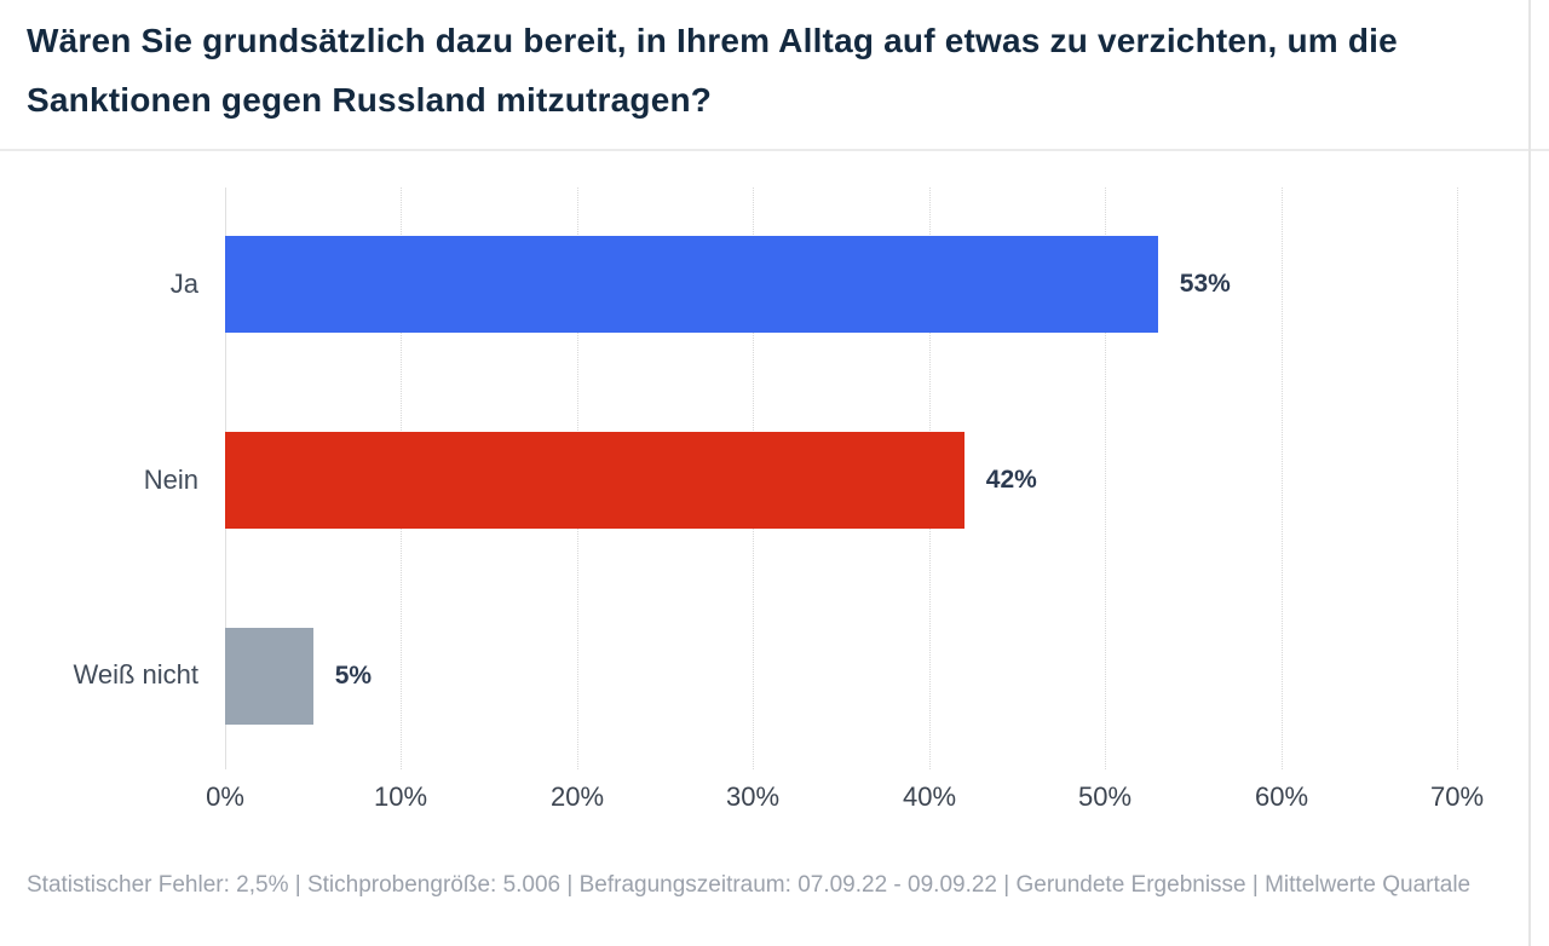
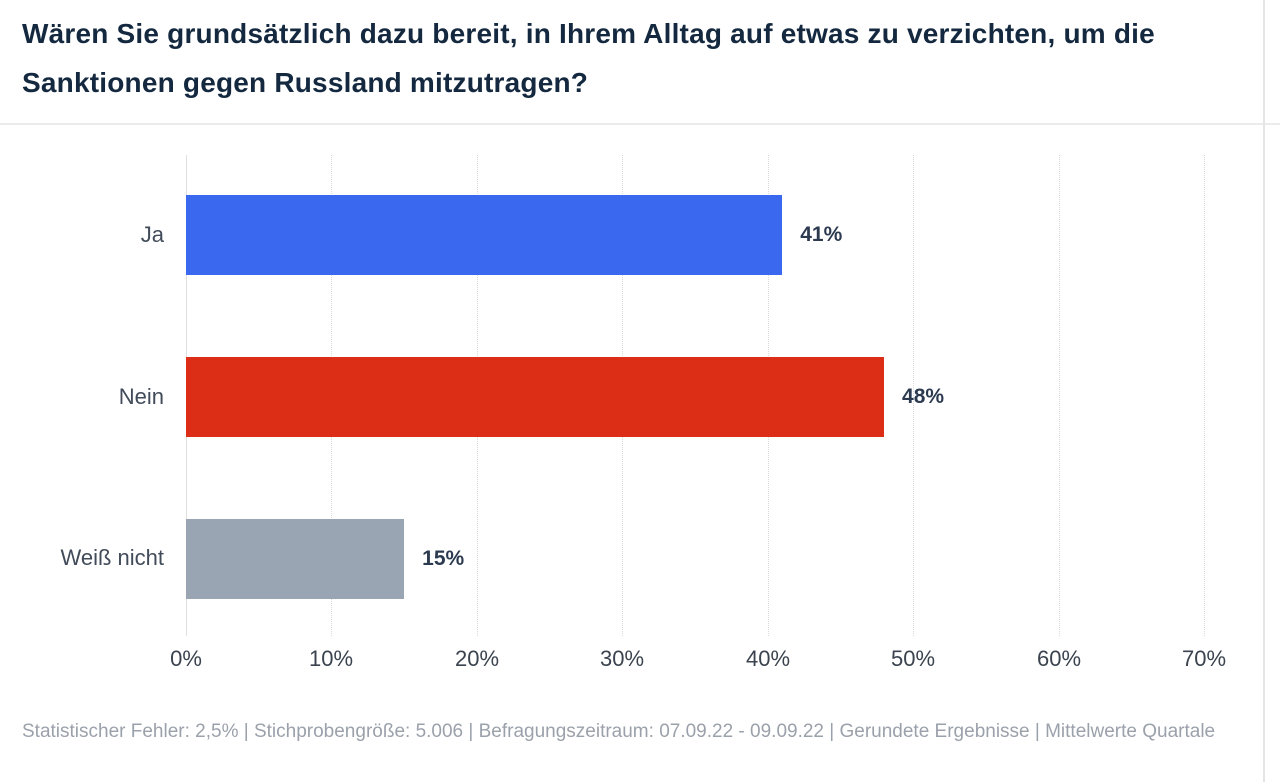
Ja: 53% -> 41%
Nein: 42% -> 48%
Weiß nicht: 5% -> 15%
